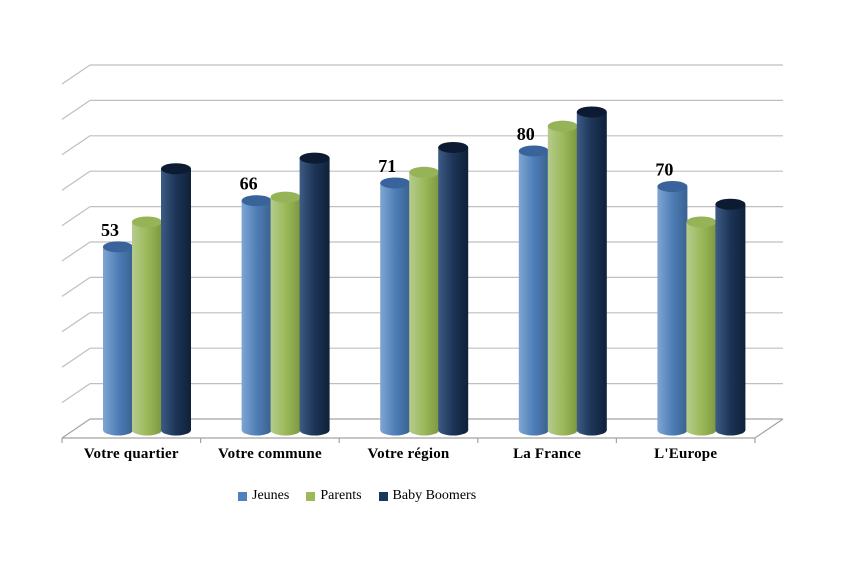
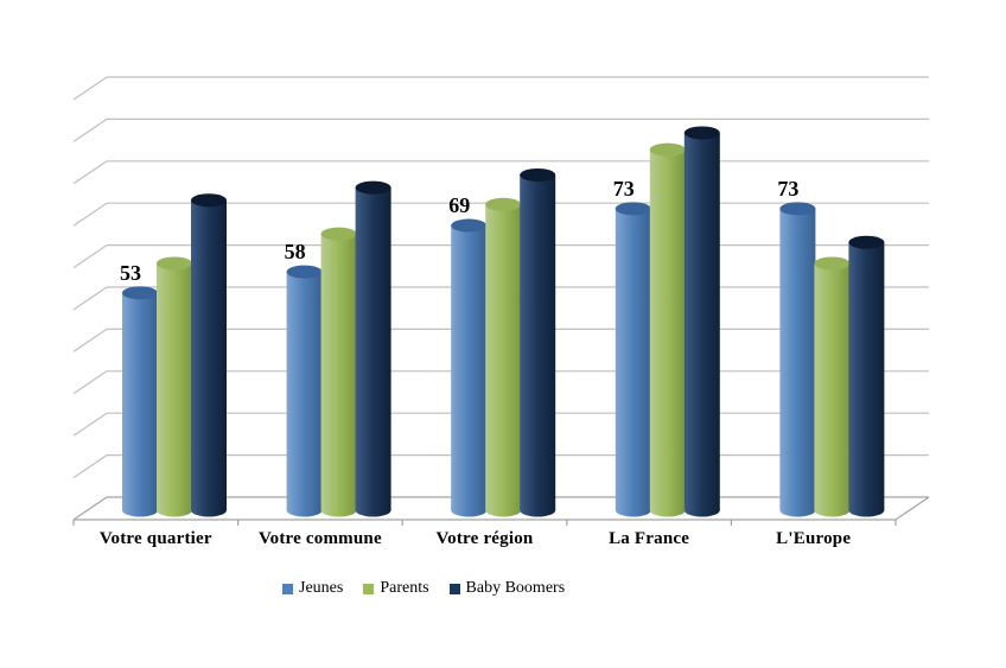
Jeunes/Votre commune: 66 -> 58
Jeunes/Votre région: 71 -> 69
Jeunes/La France: 80 -> 73
Jeunes/L'Europe: 70 -> 73
